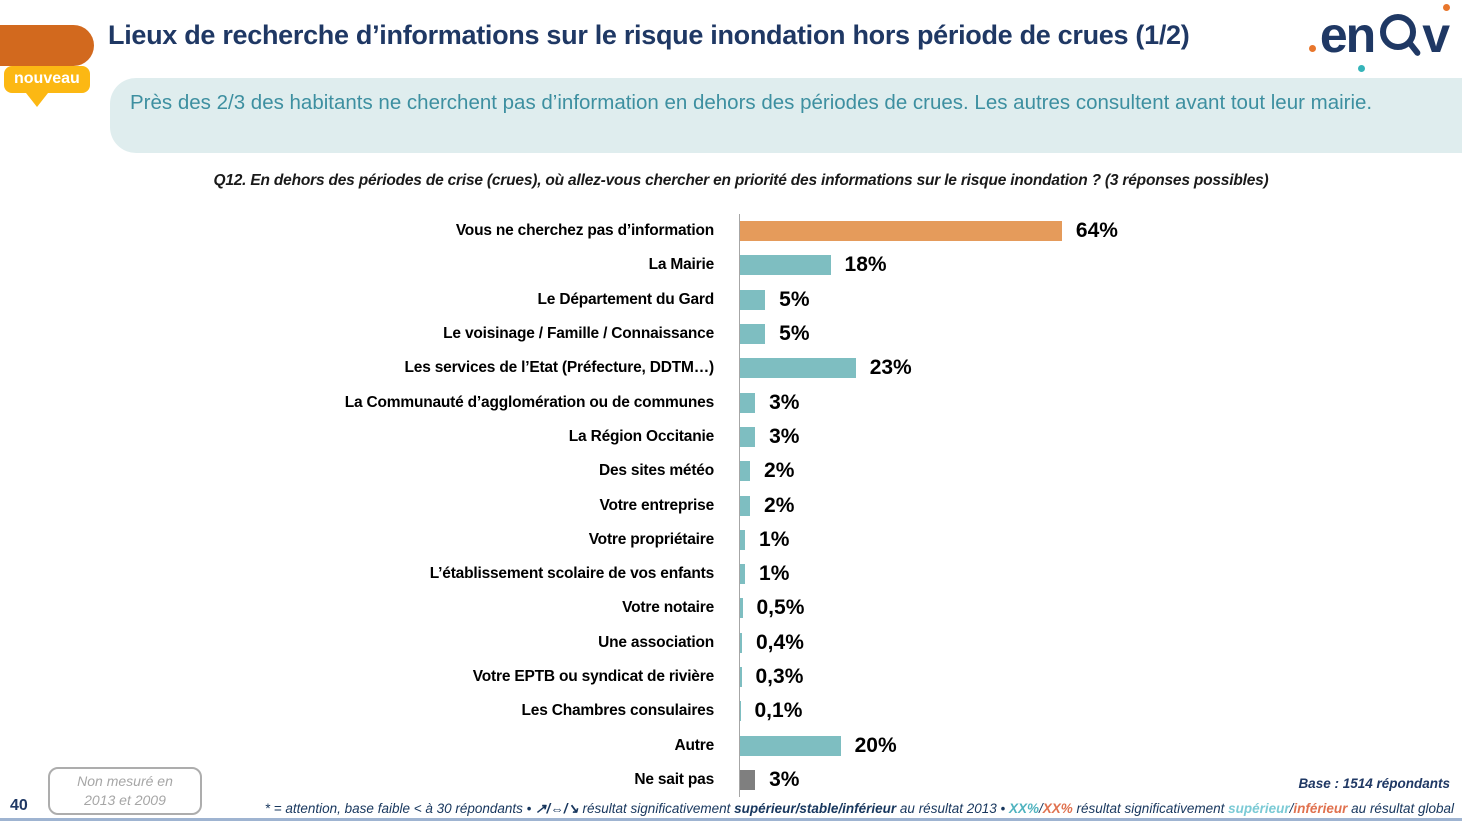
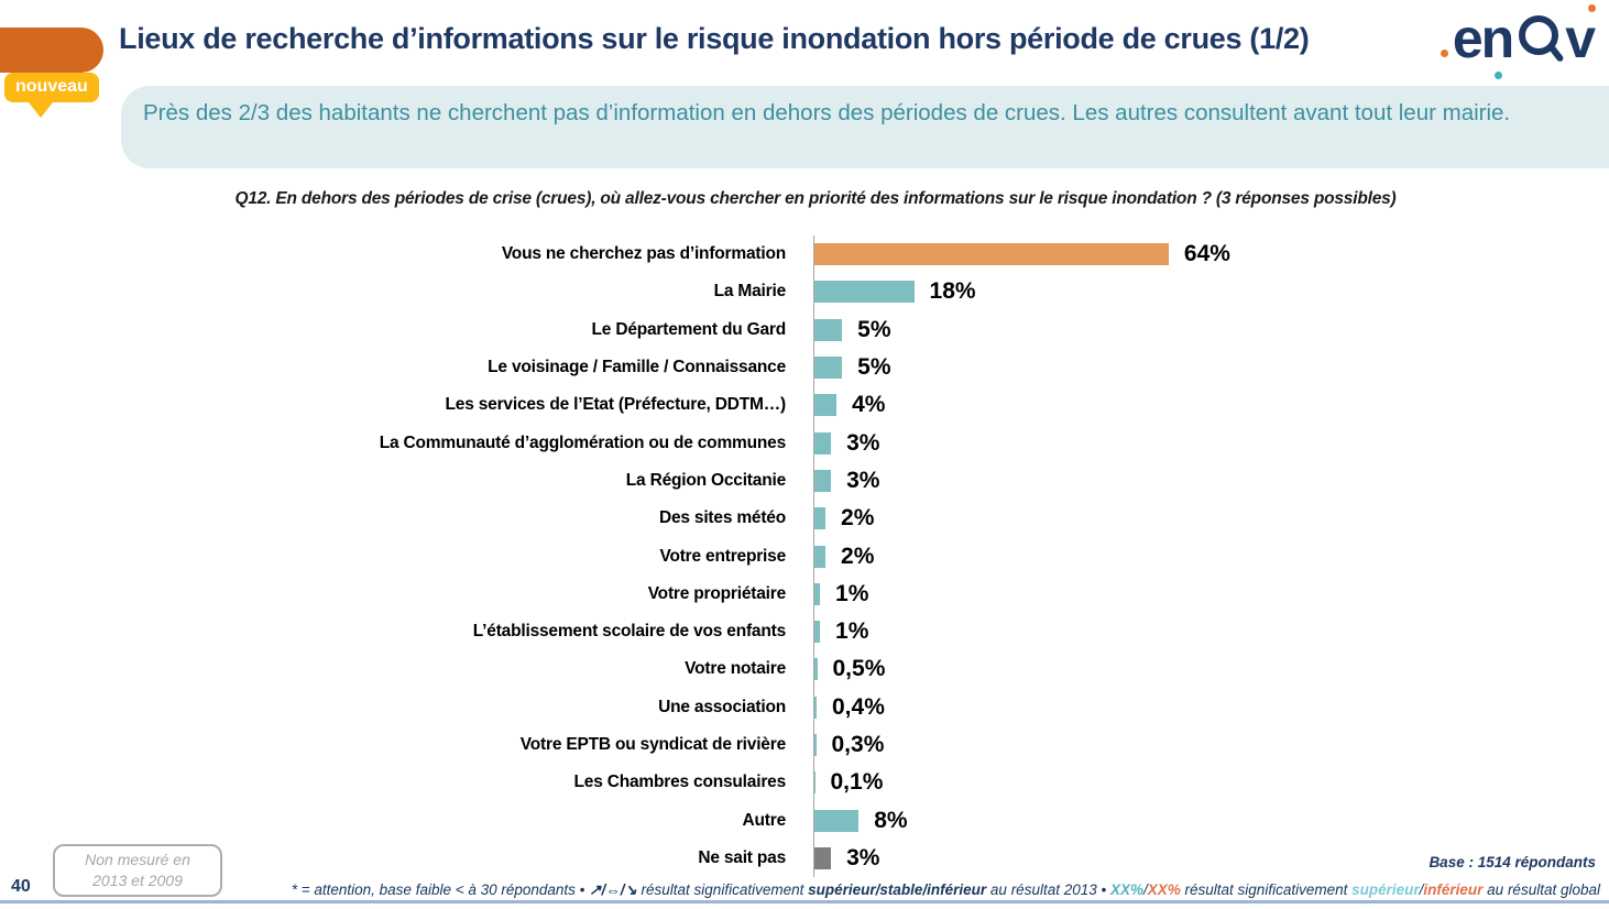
Les services de l’Etat (Préfecture, DDTM…): 23% -> 4%
Autre: 20% -> 8%
